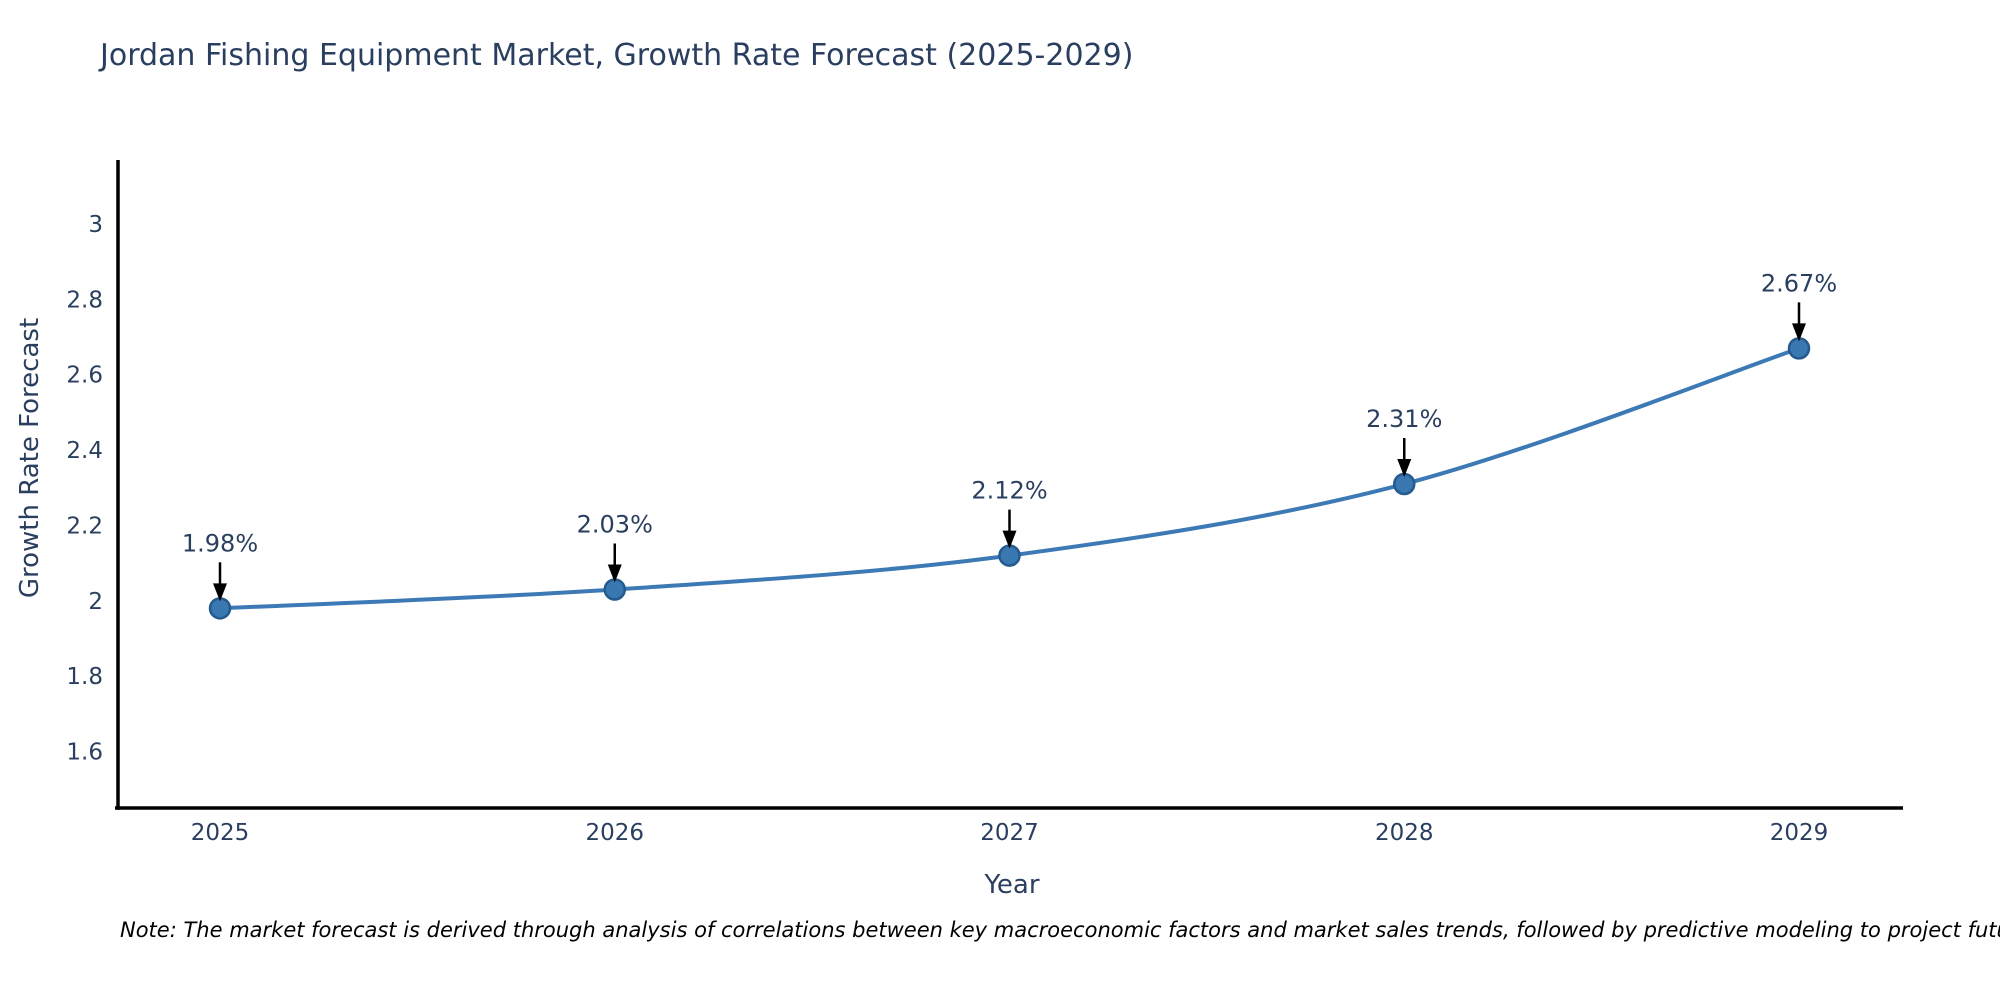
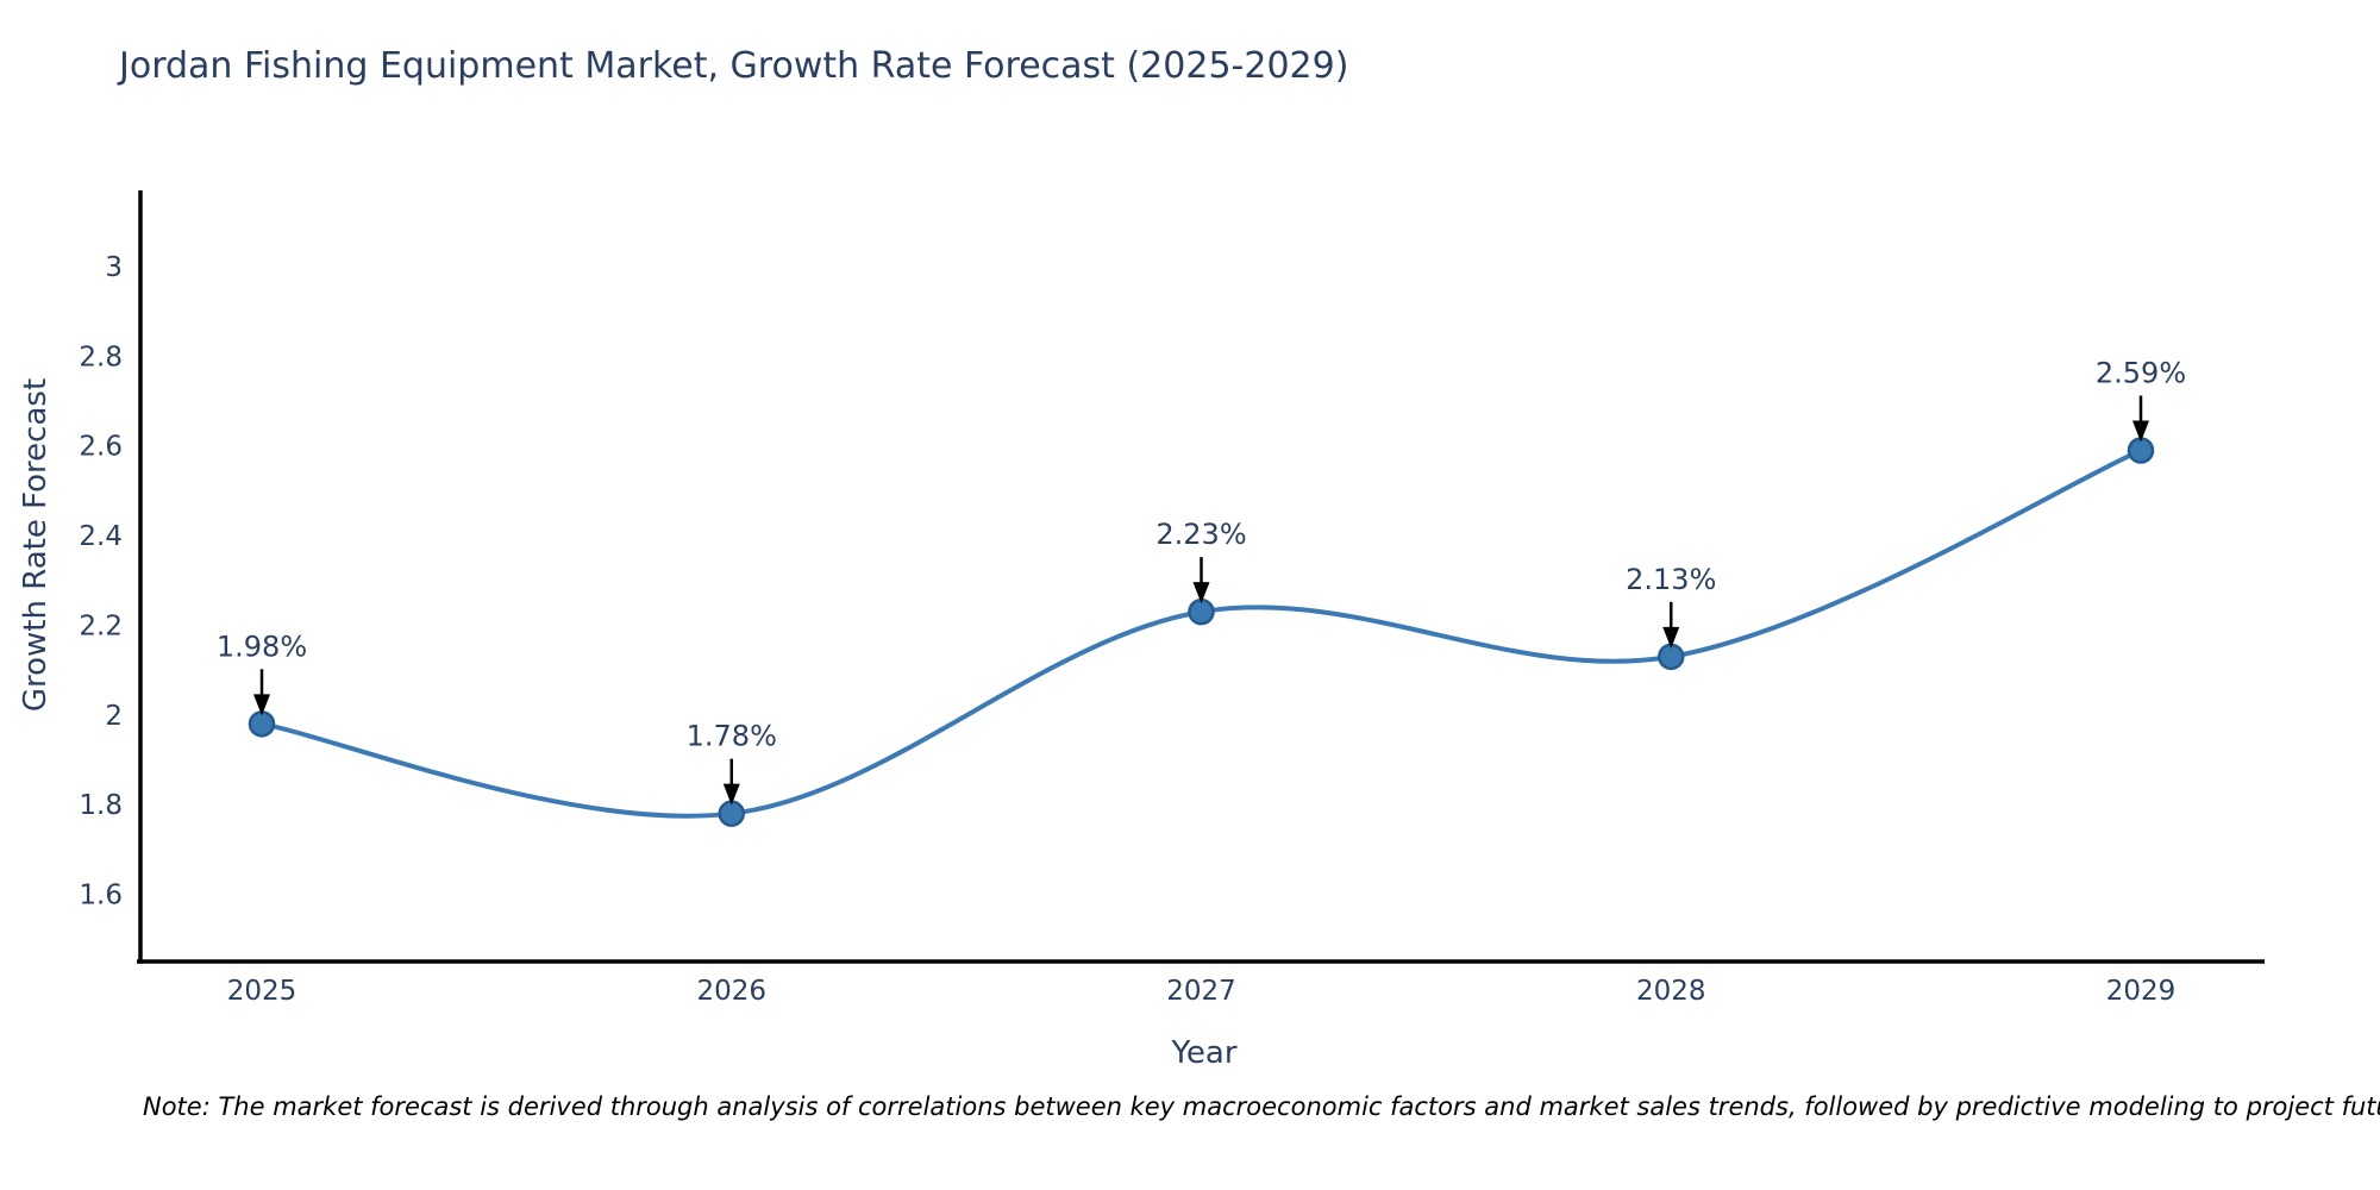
2026: 2.03% -> 1.78%
2027: 2.12% -> 2.23%
2028: 2.31% -> 2.13%
2029: 2.67% -> 2.59%
